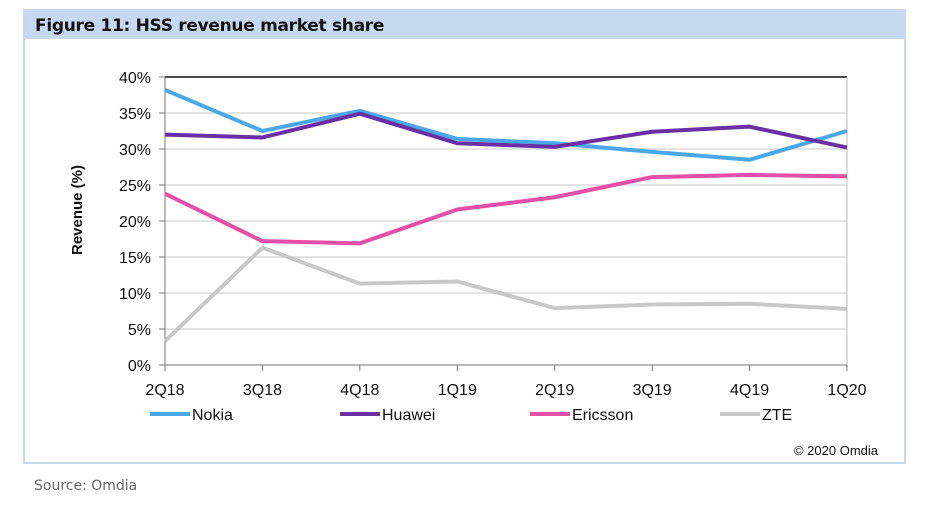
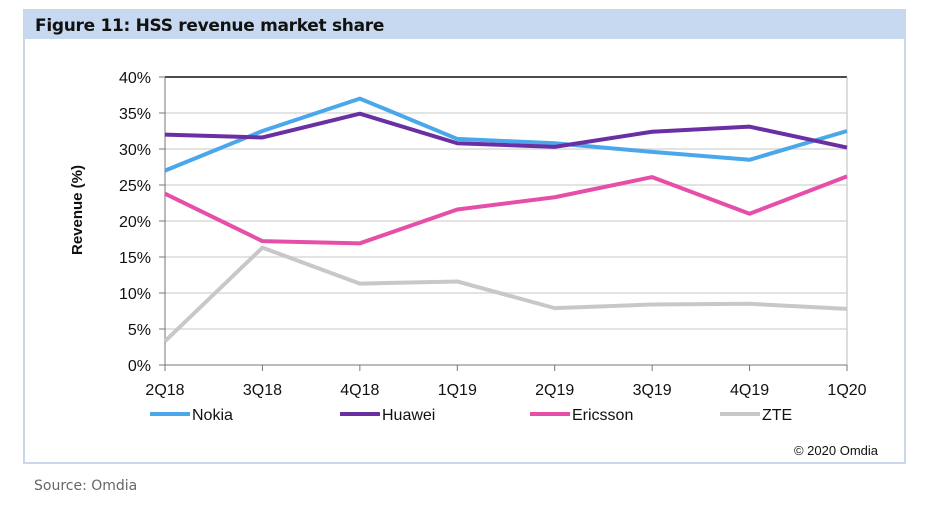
Nokia/2Q18: 38% -> 27%
Nokia/4Q18: 35% -> 37%
Ericsson/4Q19: 26% -> 21%
